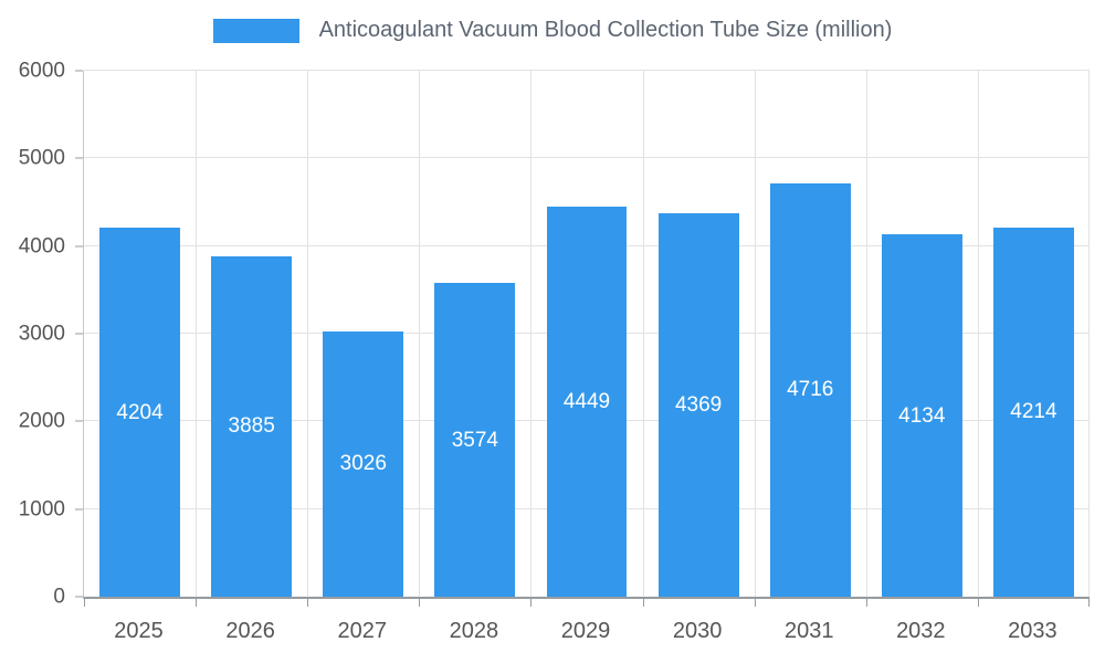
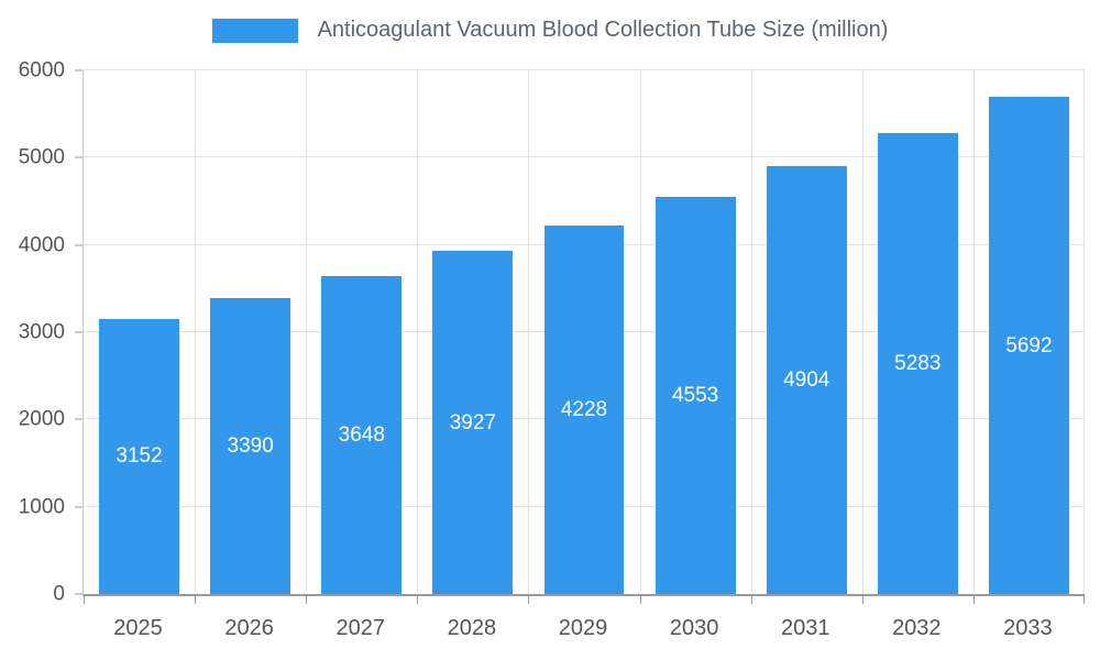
2025: 4204 -> 3152
2026: 3885 -> 3390
2027: 3026 -> 3648
2028: 3574 -> 3927
2029: 4449 -> 4228
2030: 4369 -> 4553
2031: 4716 -> 4904
2032: 4134 -> 5283
2033: 4214 -> 5692
